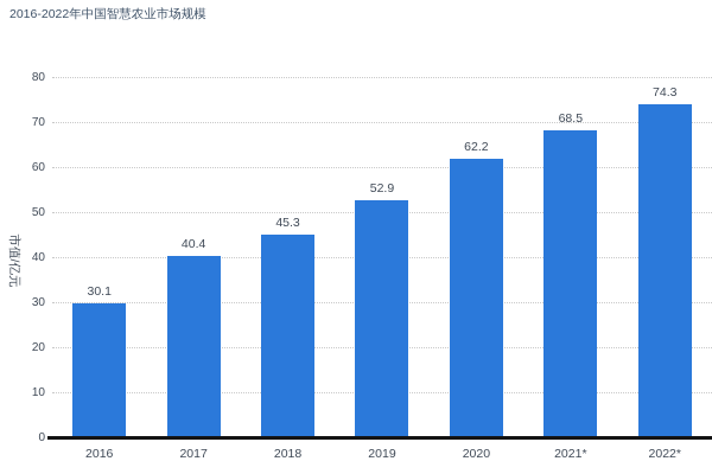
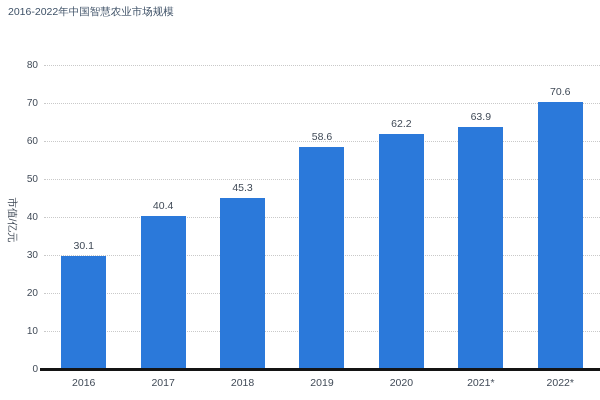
2019: 52.9 -> 58.6
2021*: 68.5 -> 63.9
2022*: 74.3 -> 70.6
